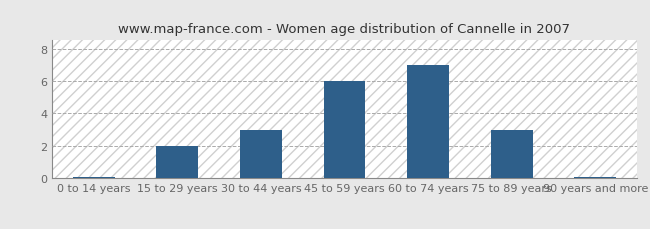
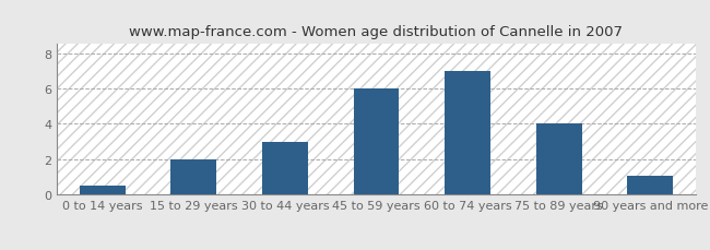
0 to 14 years: 0.1 -> 0.5
75 to 89 years: 3.0 -> 4.0
90 years and more: 0.1 -> 1.1
